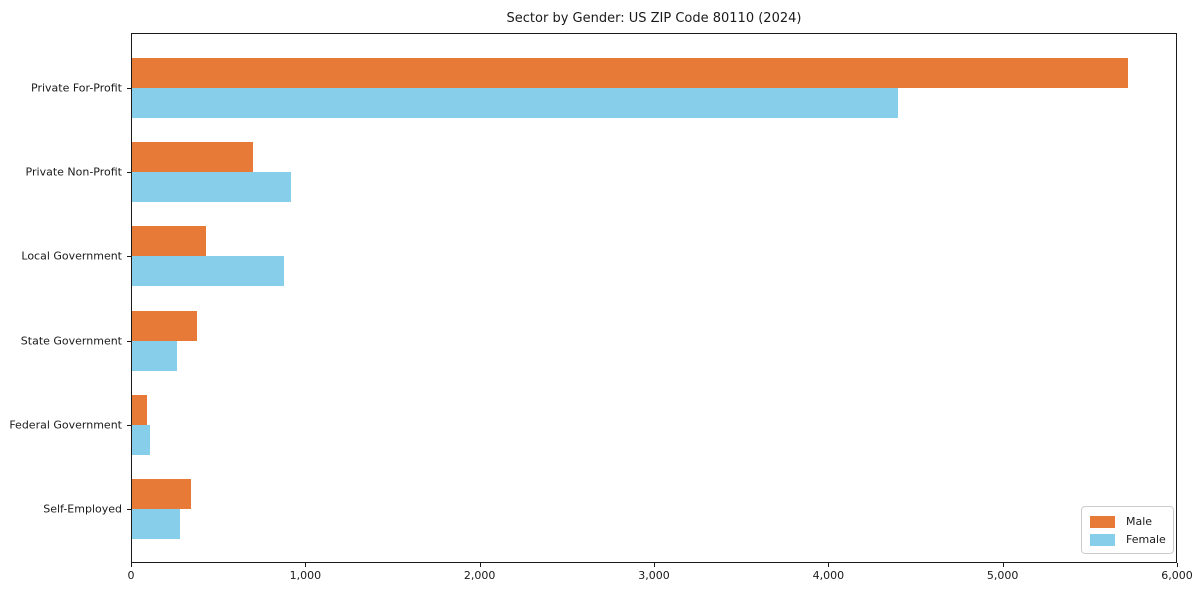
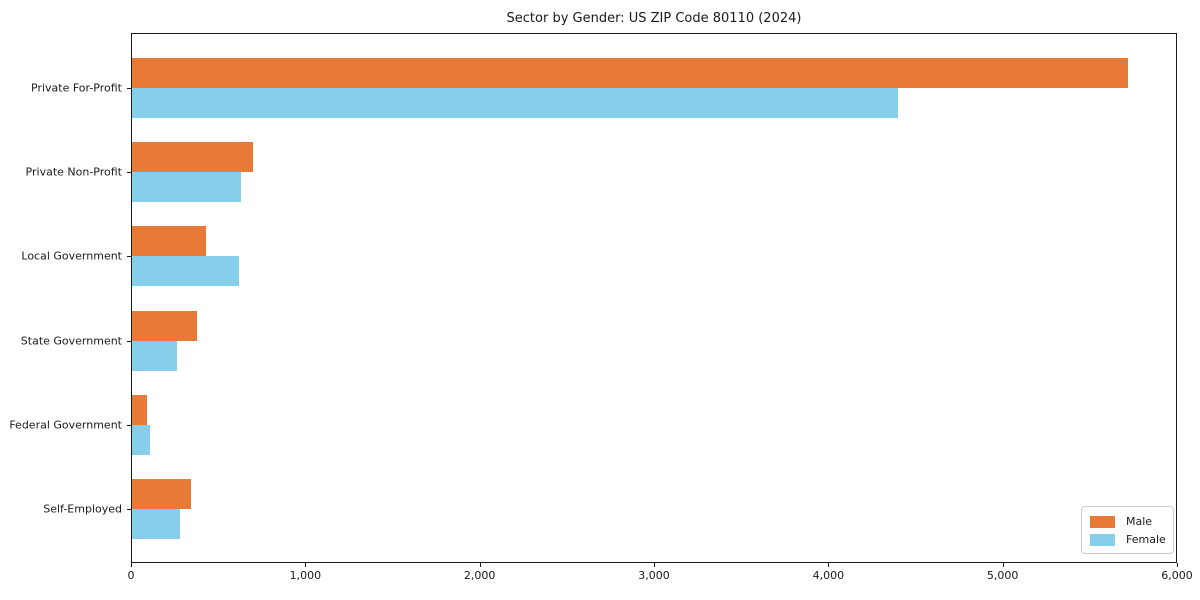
Female/Private Non-Profit: 920 -> 630
Female/Local Government: 880 -> 620
